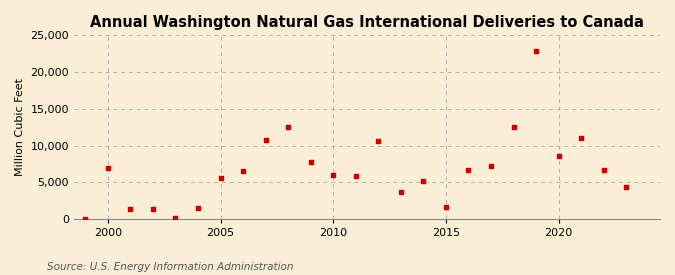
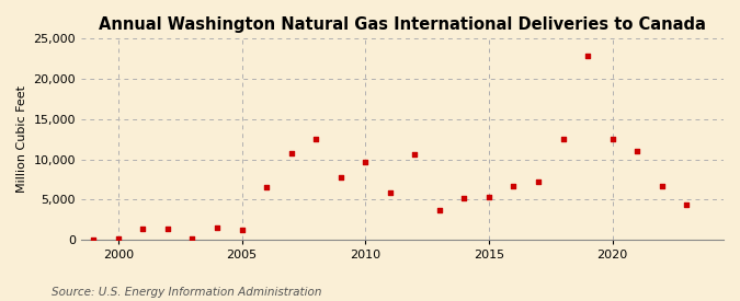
2000: 7,000 -> 100
2005: 5,600 -> 1,200
2010: 6,000 -> 9,700
2015: 1,600 -> 5,300
2020: 8,600 -> 12,500
